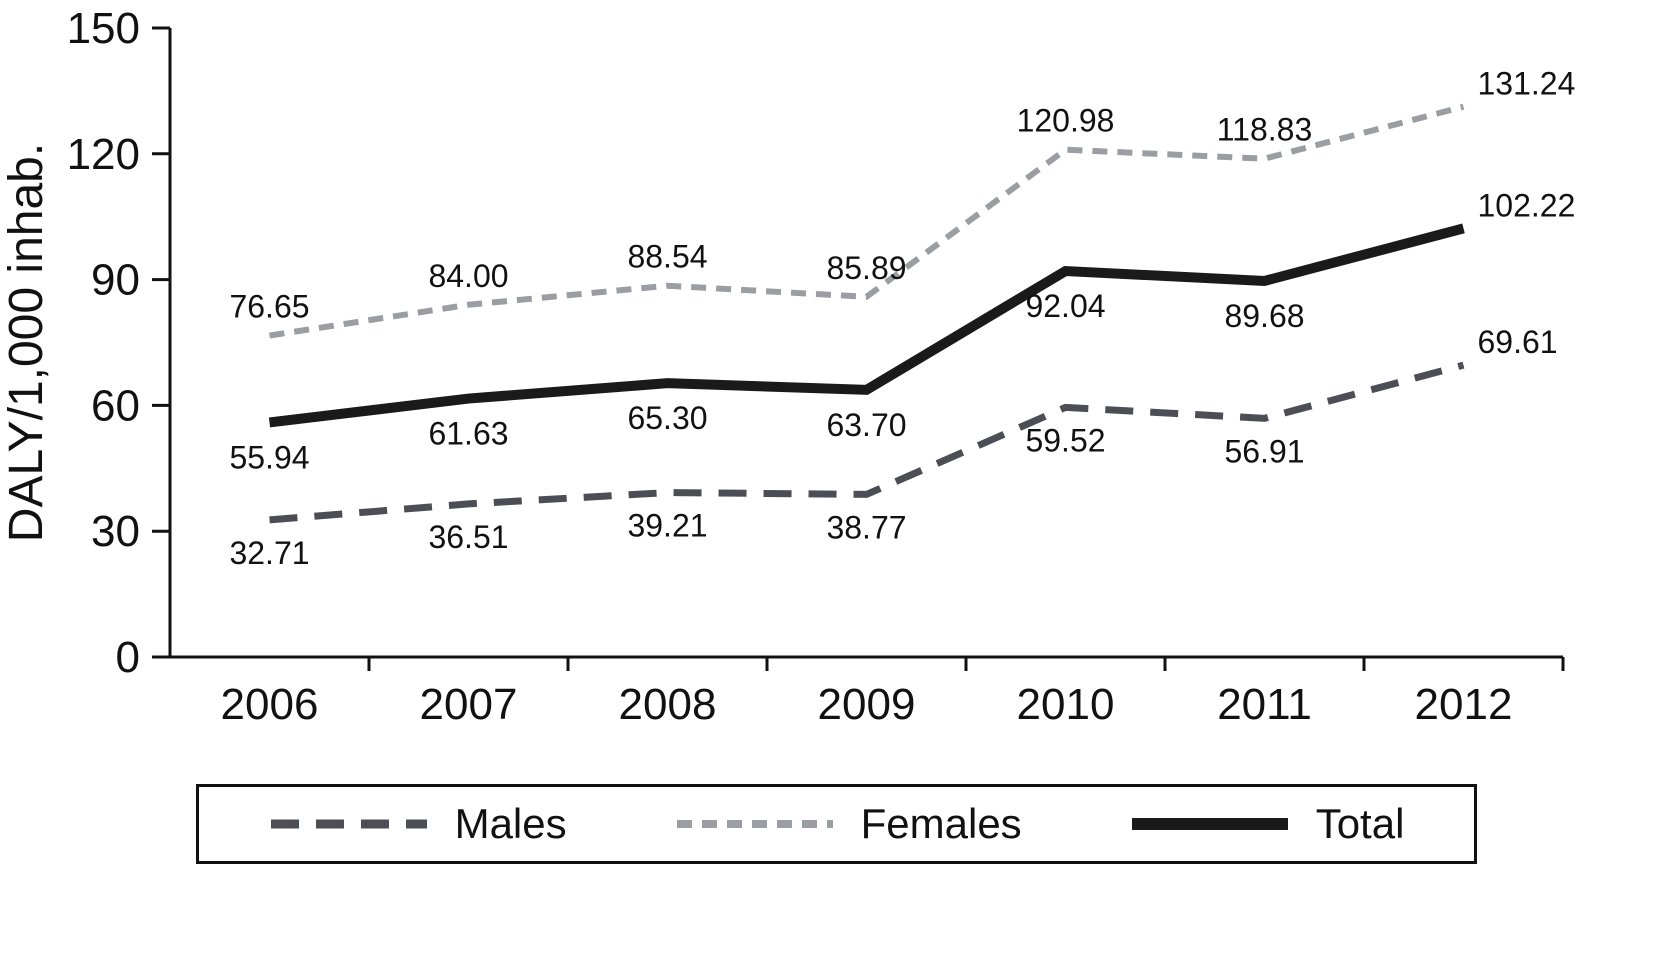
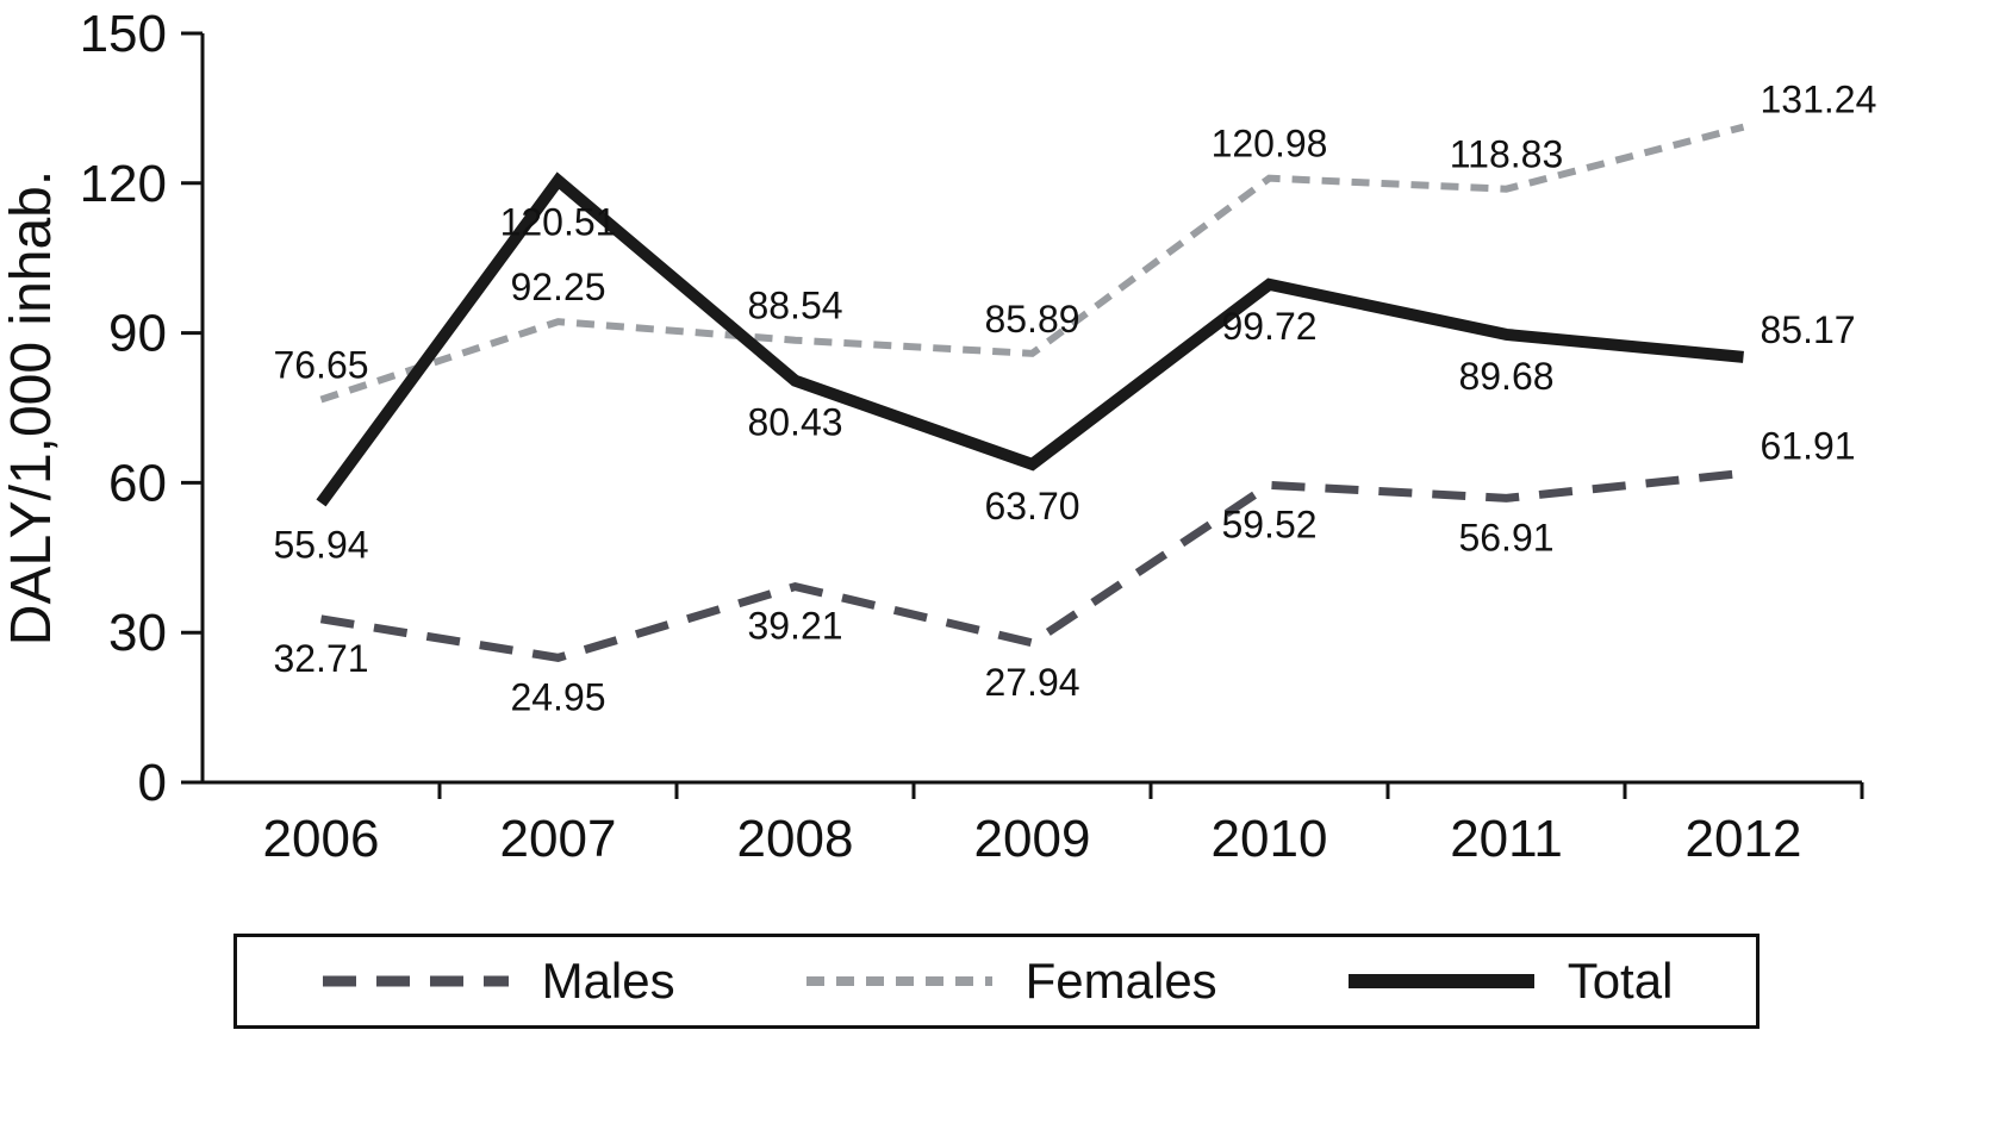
Males/2007: 36.51 -> 24.95
Females/2007: 84.00 -> 92.25
Total/2007: 61.63 -> 120.51
Total/2008: 65.30 -> 80.43
Males/2009: 38.77 -> 27.94
Total/2010: 92.04 -> 99.72
Males/2012: 69.61 -> 61.91
Total/2012: 102.22 -> 85.17
